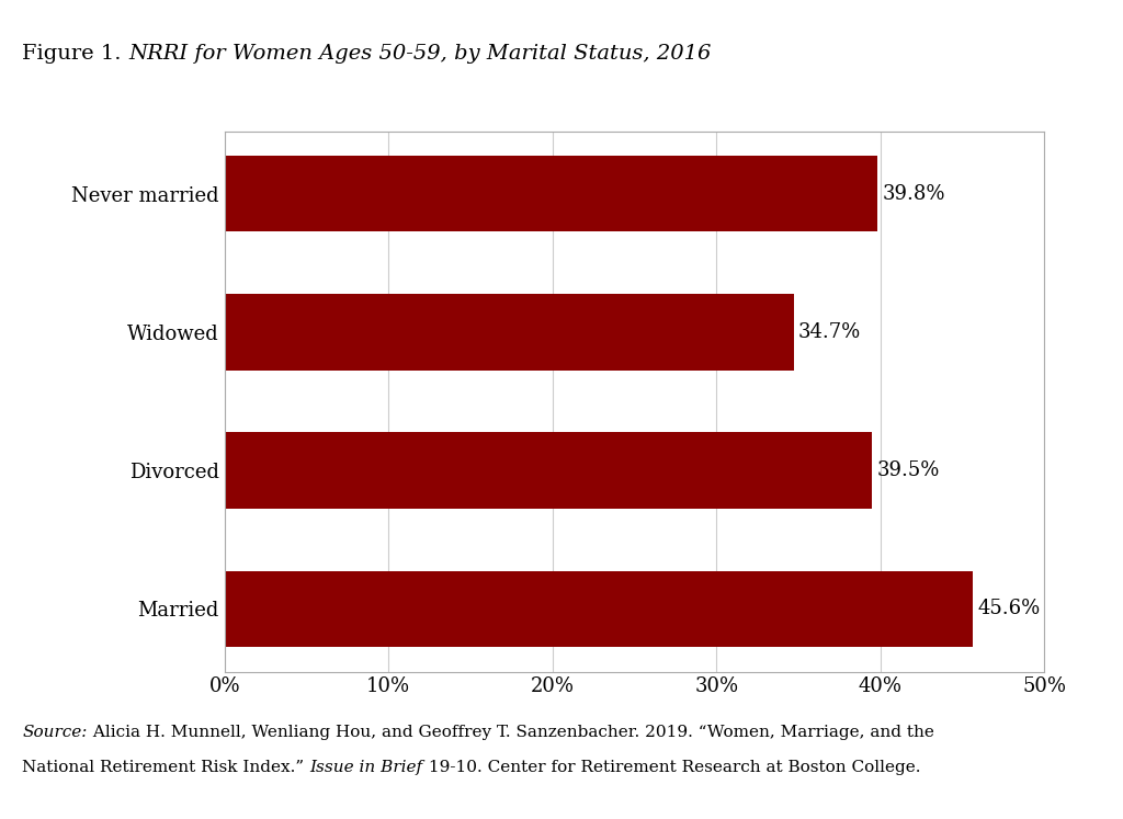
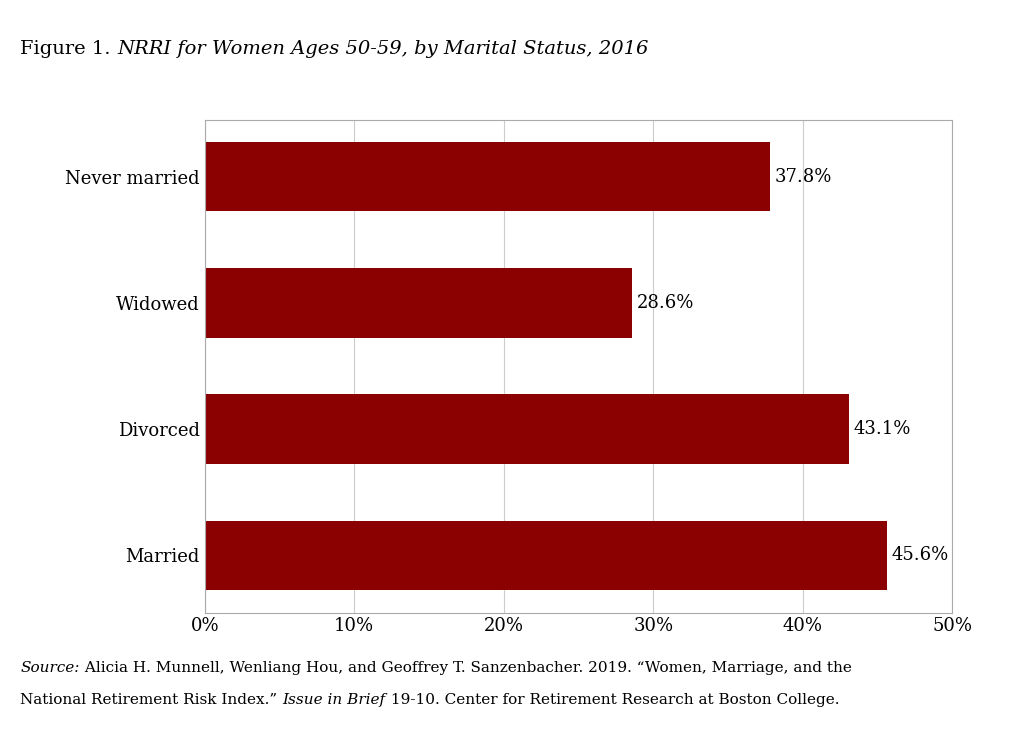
Never married: 39.8% -> 37.8%
Widowed: 34.7% -> 28.6%
Divorced: 39.5% -> 43.1%
